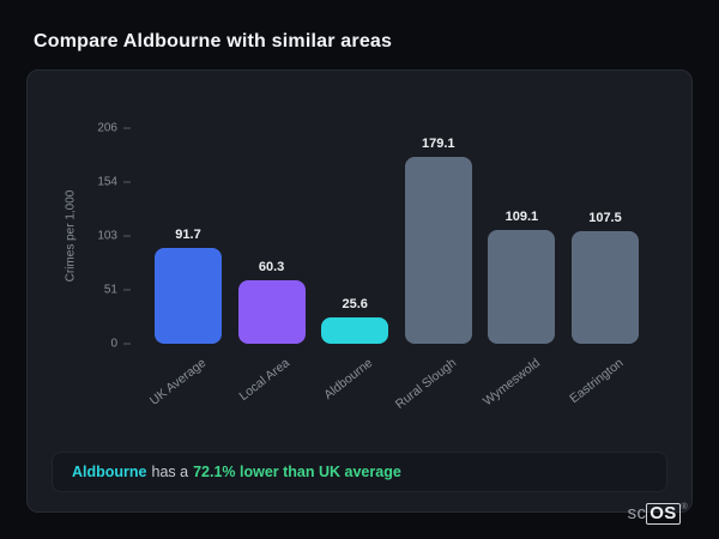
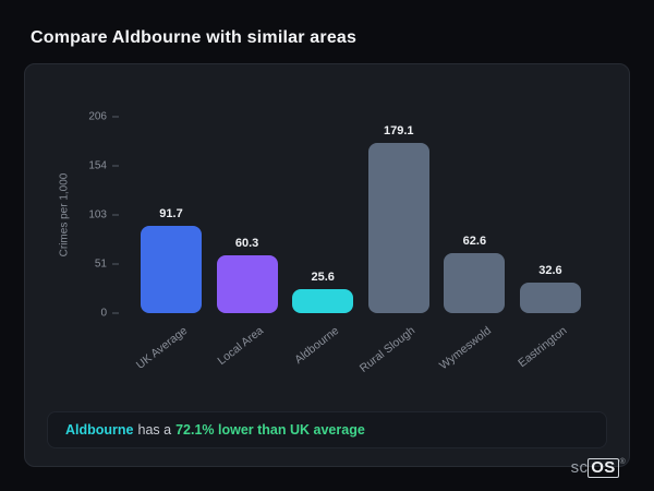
Wymeswold: 109.1 -> 62.6
Eastrington: 107.5 -> 32.6
